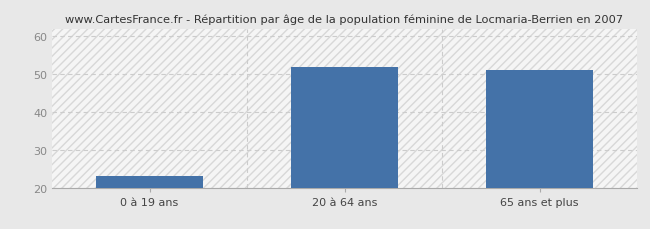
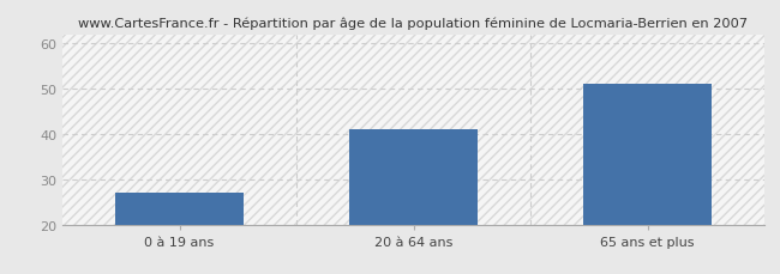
0 à 19 ans: 23 -> 27
20 à 64 ans: 52 -> 41
